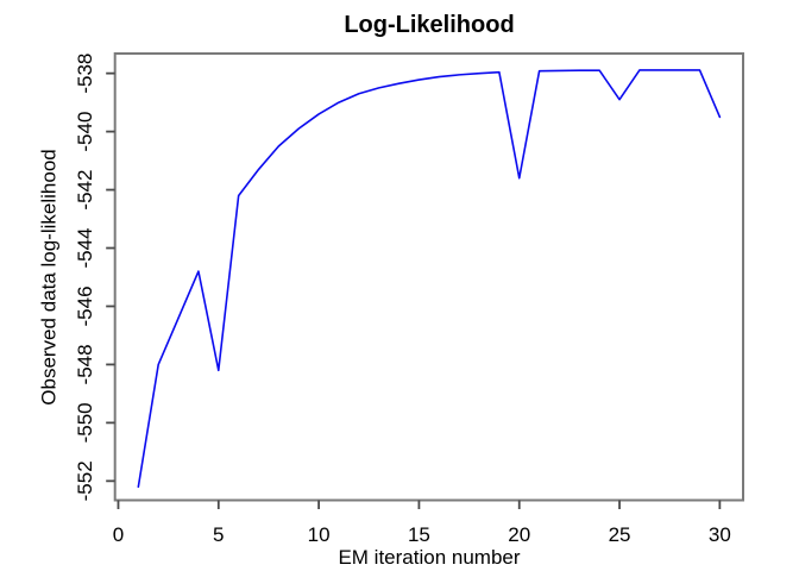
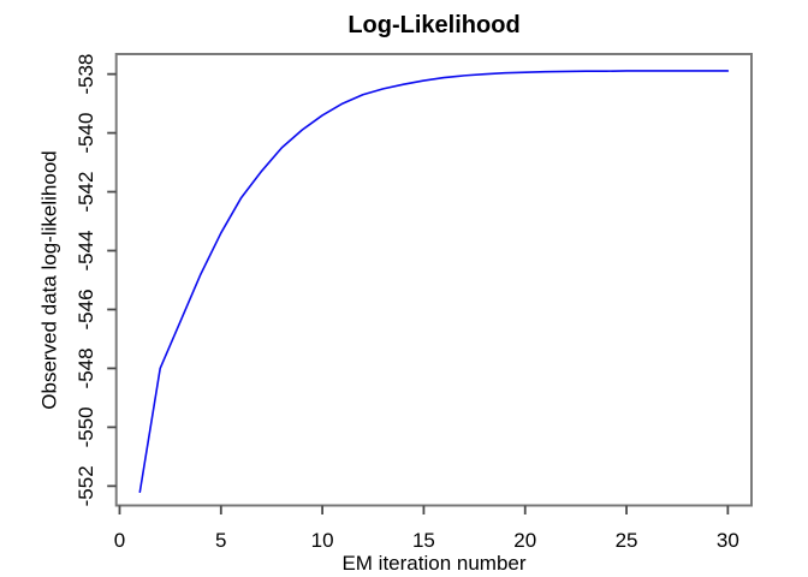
5: -548.2 -> -543.4
20: -541.6 -> -537.9
25: -538.9 -> -537.9
30: -539.5 -> -537.9
